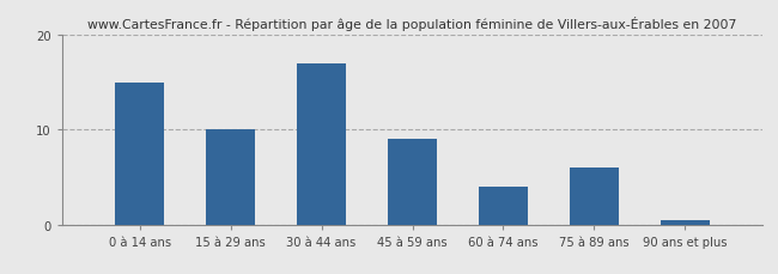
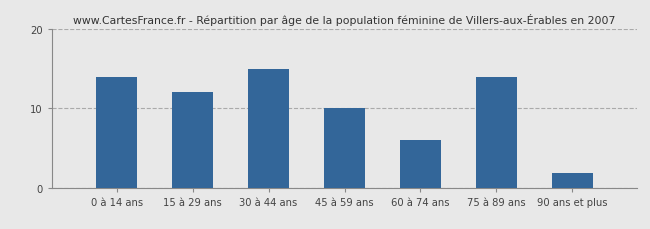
0 à 14 ans: 15.0 -> 14.0
15 à 29 ans: 10.0 -> 12.0
30 à 44 ans: 17.0 -> 15.0
45 à 59 ans: 9.0 -> 10.0
60 à 74 ans: 4.0 -> 6.0
75 à 89 ans: 6.0 -> 14.0
90 ans et plus: 0.5 -> 1.8
